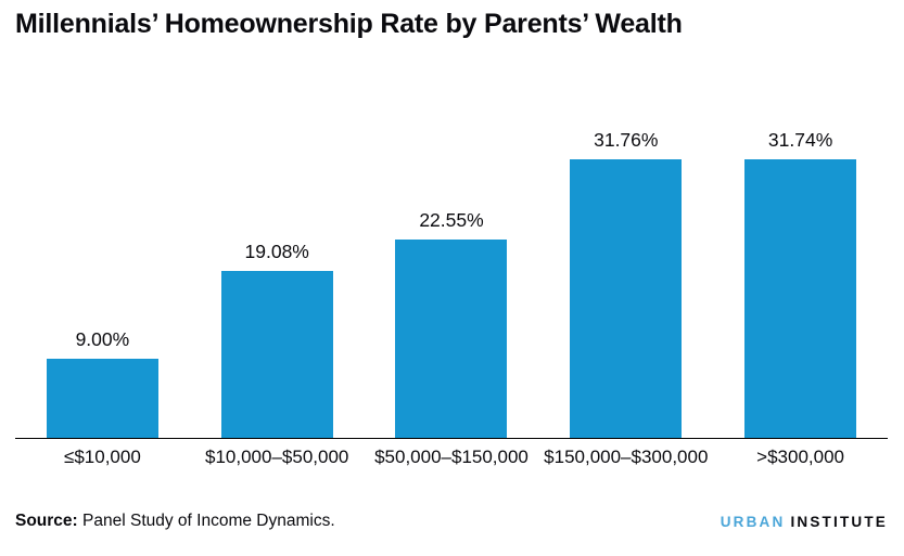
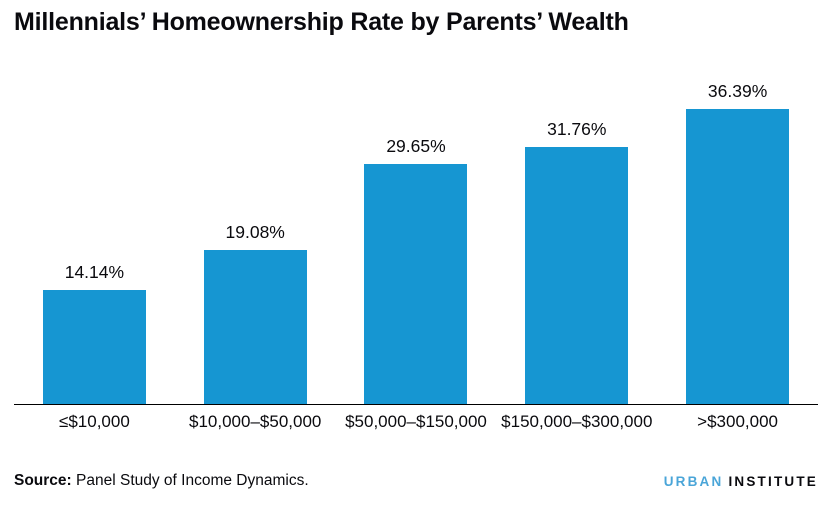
≤$10,000: 9.00% -> 14.14%
$50,000–$150,000: 22.55% -> 29.65%
>$300,000: 31.74% -> 36.39%
